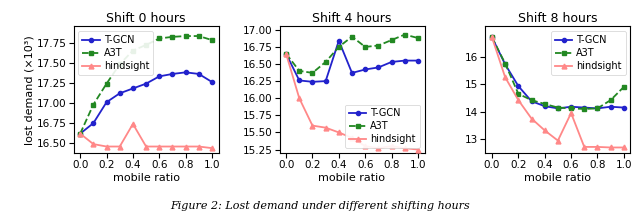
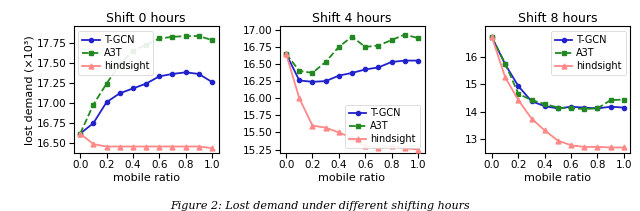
Shift 0 hours/hindsight/0.4: 16.74 -> 16.46
Shift 4 hours/T-GCN/0.4: 16.84 -> 16.33
Shift 8 hours/hindsight/0.6: 13.95 -> 12.78
Shift 8 hours/A3T/1.0: 14.90 -> 14.44
